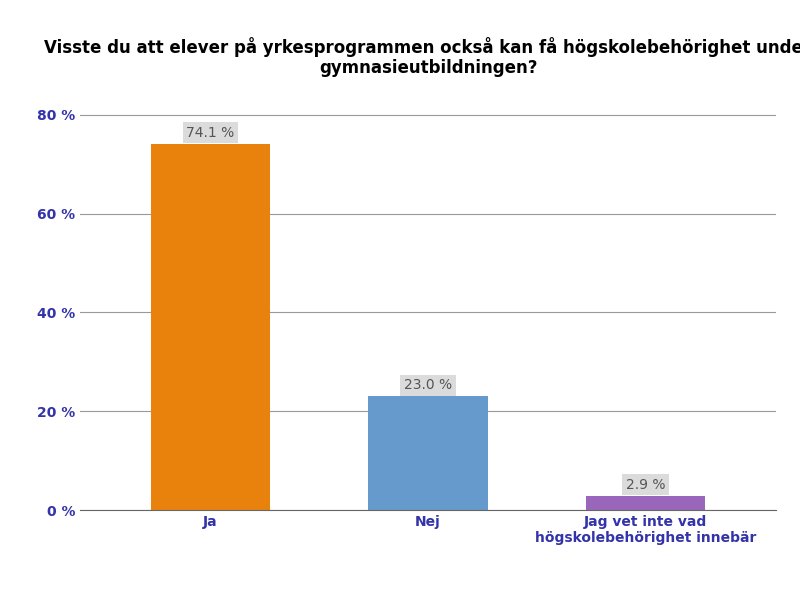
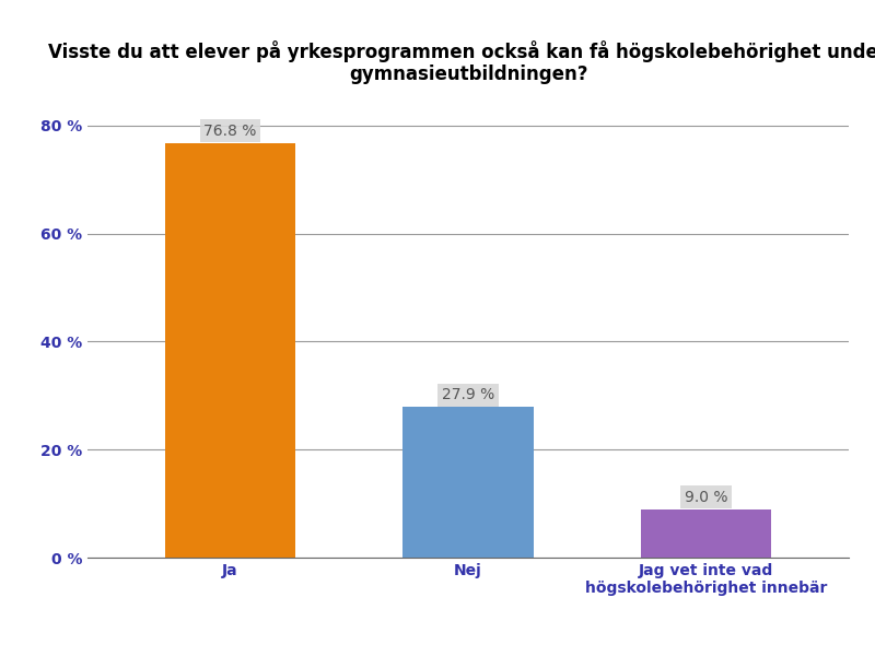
Ja: 74.1 -> 76.8
Nej: 23.0 -> 27.9
Jag vet inte vad högskolebehörighet innebär: 2.9 -> 9.0
